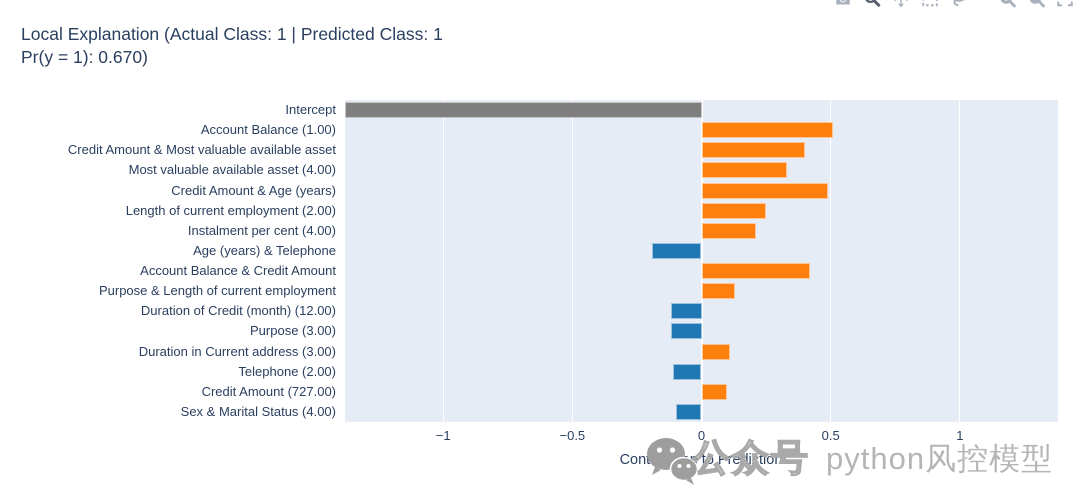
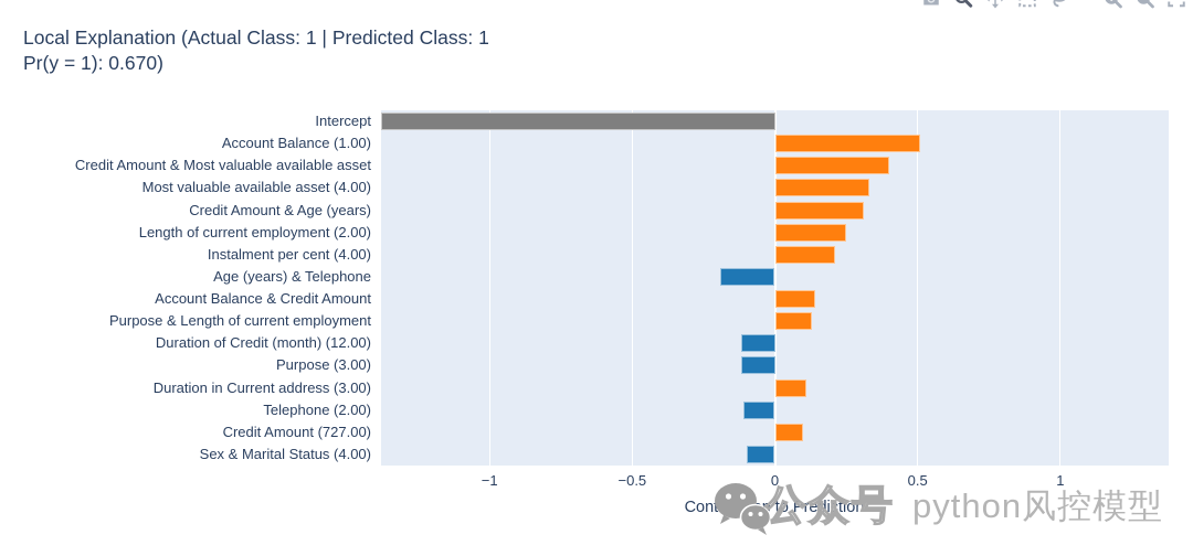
Credit Amount & Age (years): 0.49 -> 0.31
Account Balance & Credit Amount: 0.42 -> 0.14
